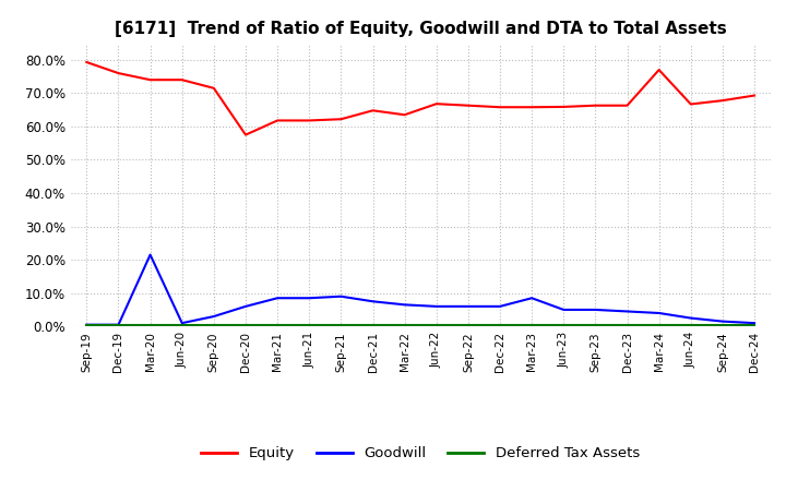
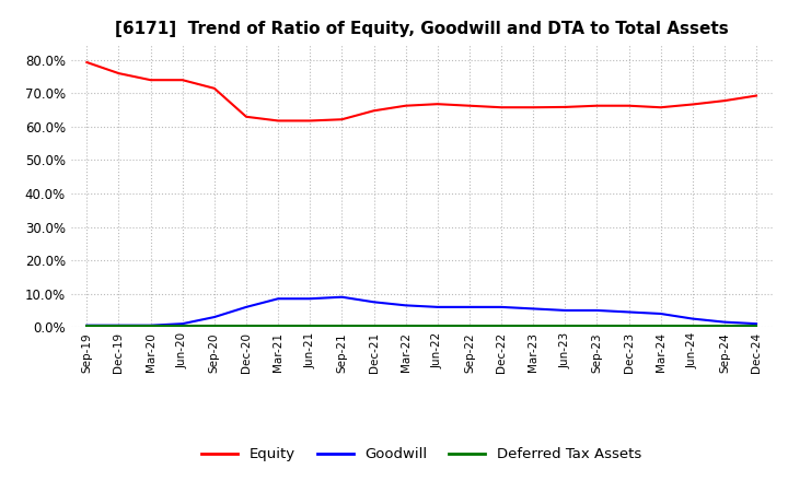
Goodwill/Mar-20: 21.5% -> 0.5%
Equity/Dec-20: 57.5% -> 63.0%
Equity/Mar-22: 63.5% -> 66.3%
Goodwill/Mar-23: 8.5% -> 5.5%
Equity/Mar-24: 77.0% -> 65.8%
